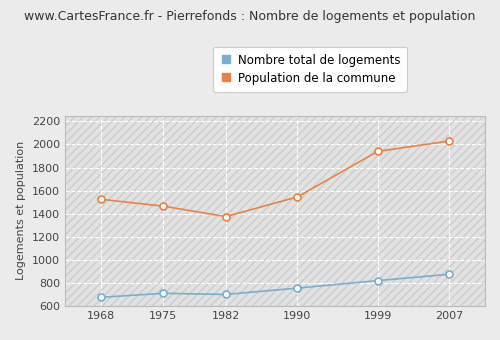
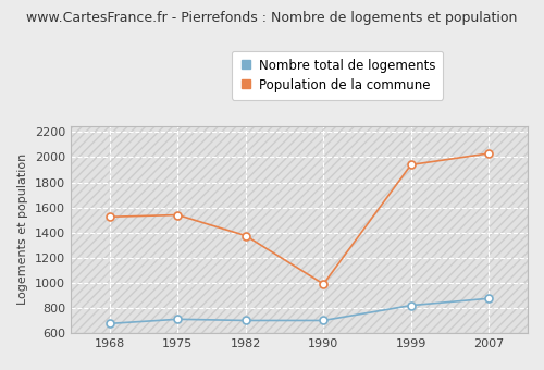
Population de la commune/1975: 1460 -> 1540
Nombre total de logements/1990: 760 -> 700
Population de la commune/1990: 1540 -> 990
